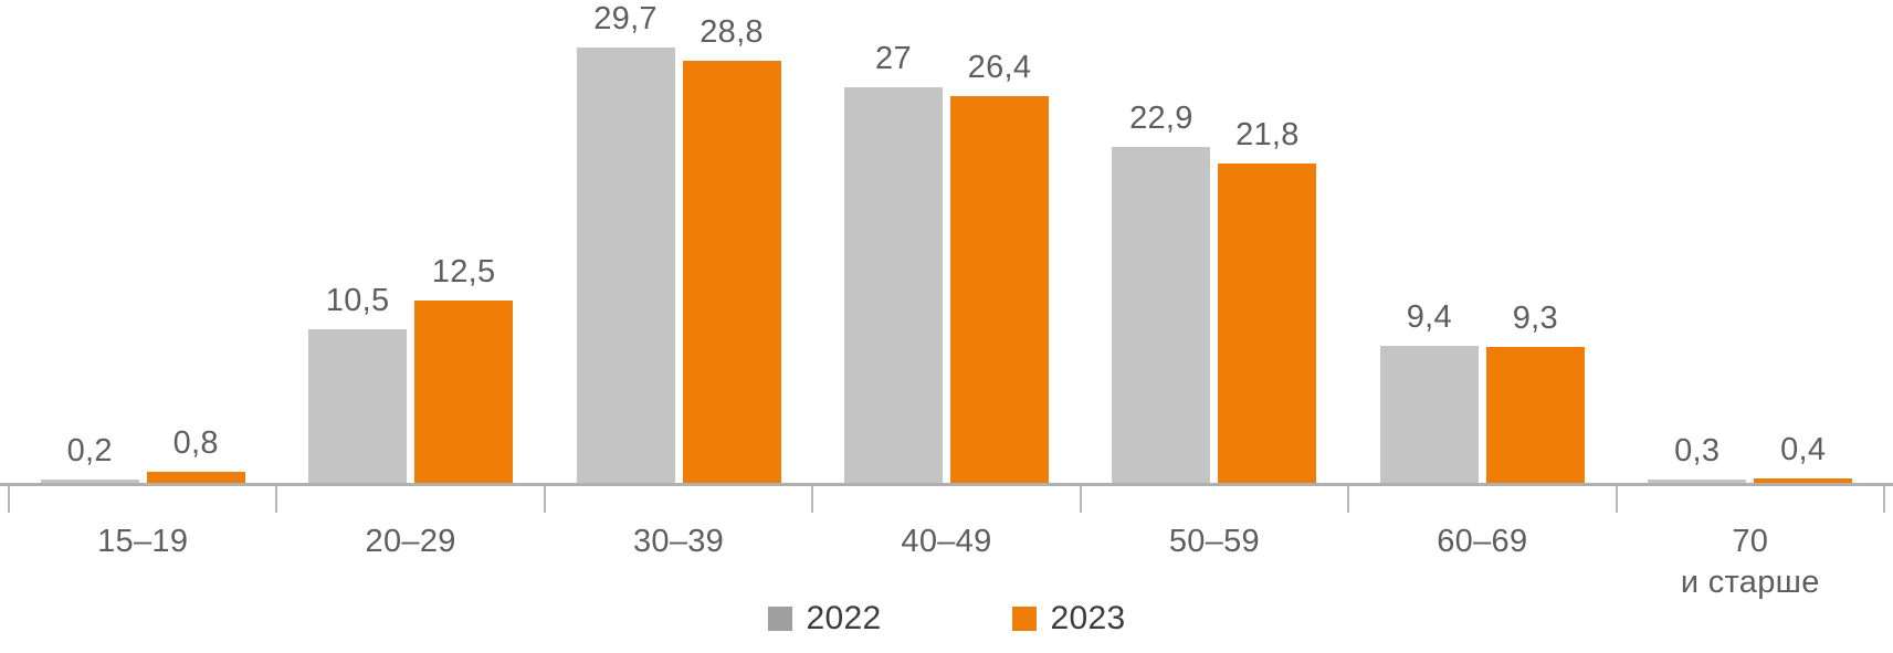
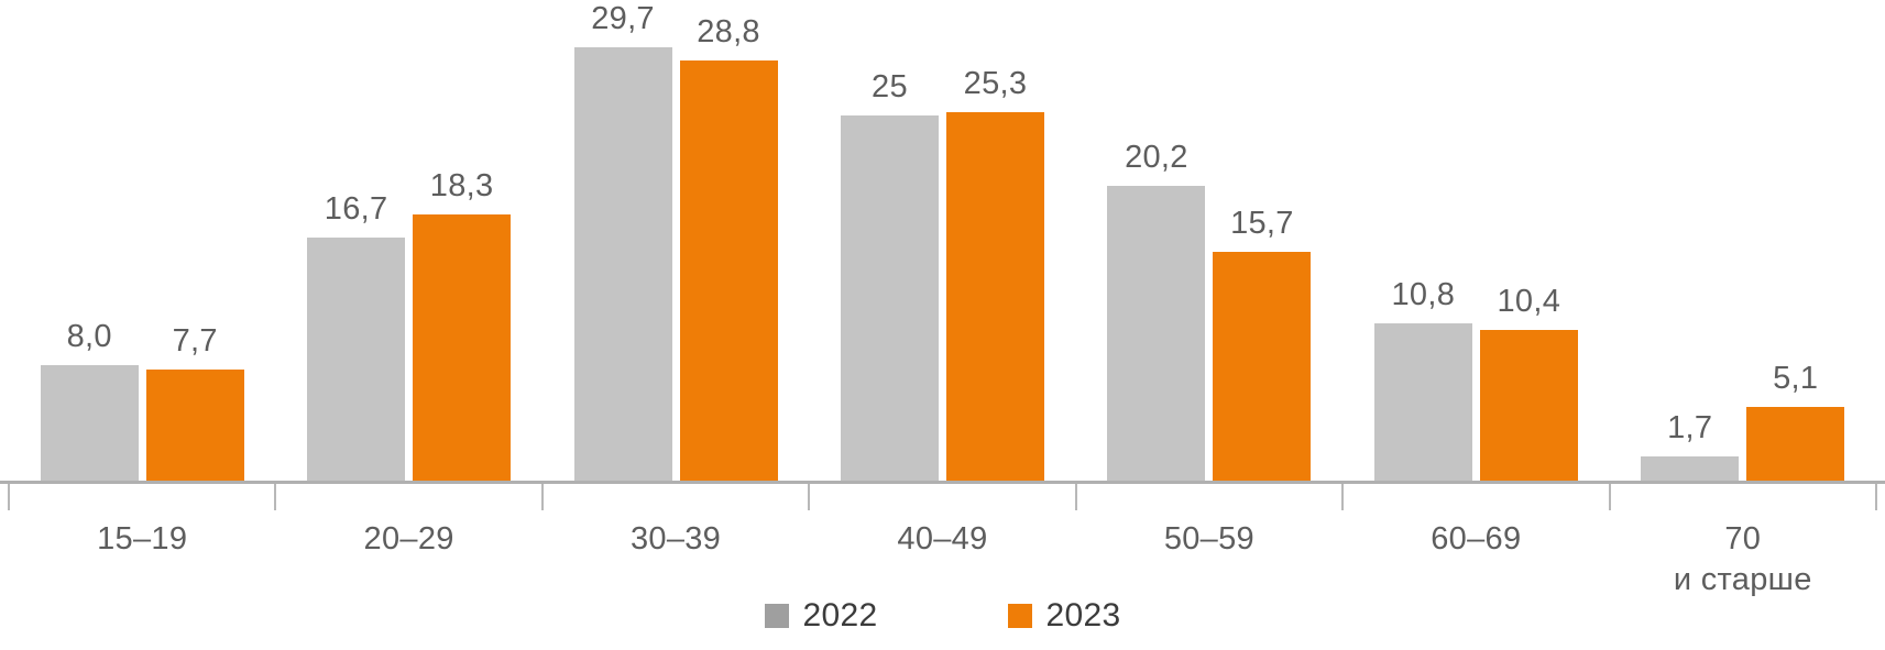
2022/15–19: 0,2 -> 8,0
2023/15–19: 0,8 -> 7,7
2022/20–29: 10,5 -> 16,7
2023/20–29: 12,5 -> 18,3
2022/40–49: 27 -> 25
2023/40–49: 26,4 -> 25,3
2022/50–59: 22,9 -> 20,2
2023/50–59: 21,8 -> 15,7
2022/60–69: 9,4 -> 10,8
2023/60–69: 9,3 -> 10,4
2022/70 и старше: 0,3 -> 1,7
2023/70 и старше: 0,4 -> 5,1
